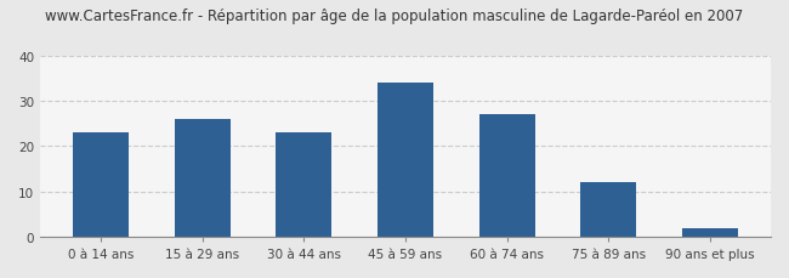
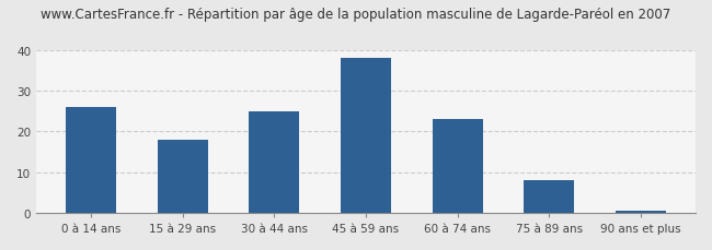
0 à 14 ans: 23.0 -> 26.0
15 à 29 ans: 26.0 -> 18.0
30 à 44 ans: 23.0 -> 25.0
45 à 59 ans: 34.0 -> 38.0
60 à 74 ans: 27.0 -> 23.0
75 à 89 ans: 12.0 -> 8.0
90 ans et plus: 2.0 -> 0.5
